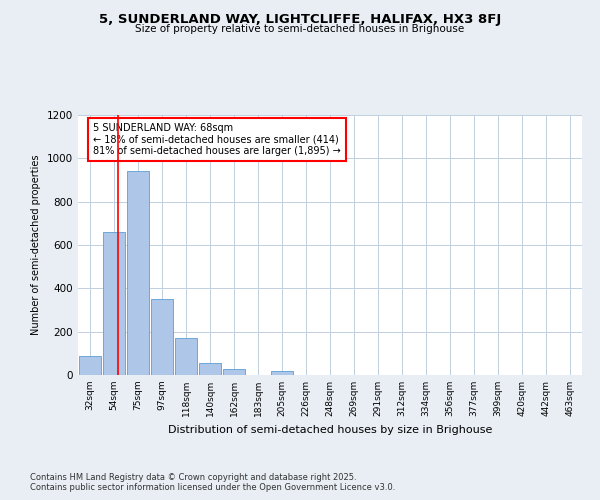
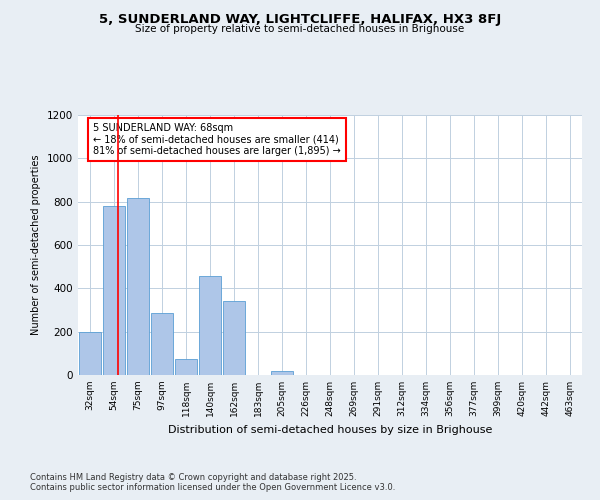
32sqm: 90 -> 200
54sqm: 660 -> 780
75sqm: 940 -> 815
97sqm: 350 -> 285
118sqm: 170 -> 75
140sqm: 55 -> 455
162sqm: 30 -> 340
